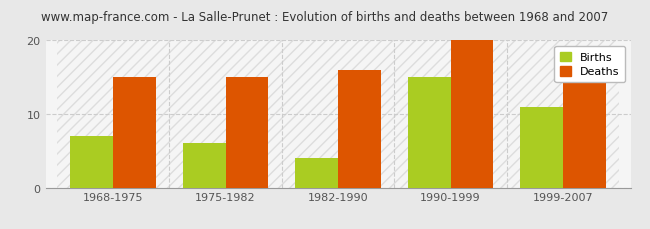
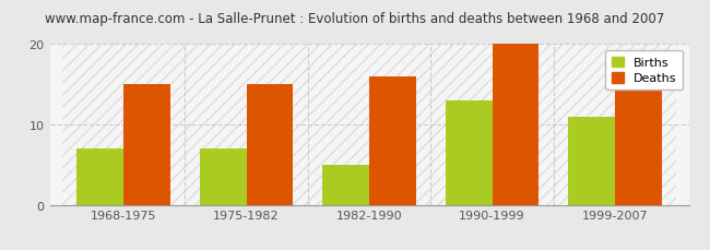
Births/1975-1982: 6 -> 7
Births/1982-1990: 4 -> 5
Births/1990-1999: 15 -> 13
